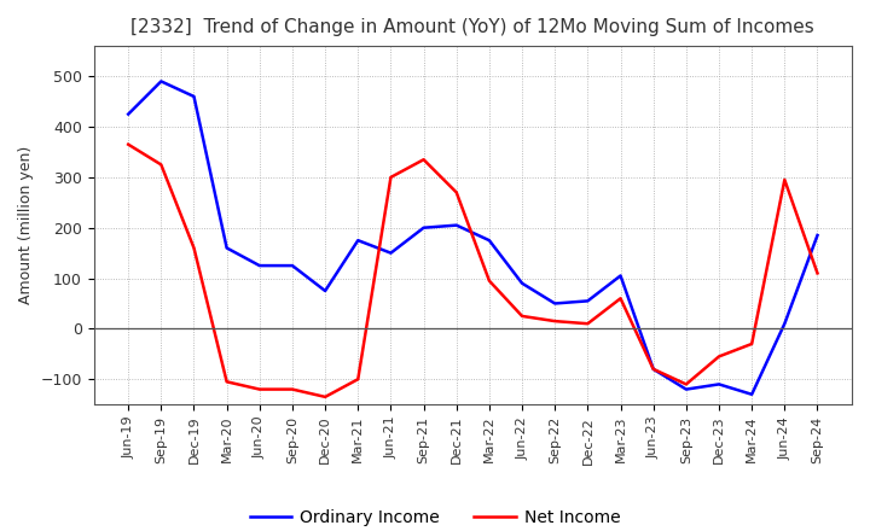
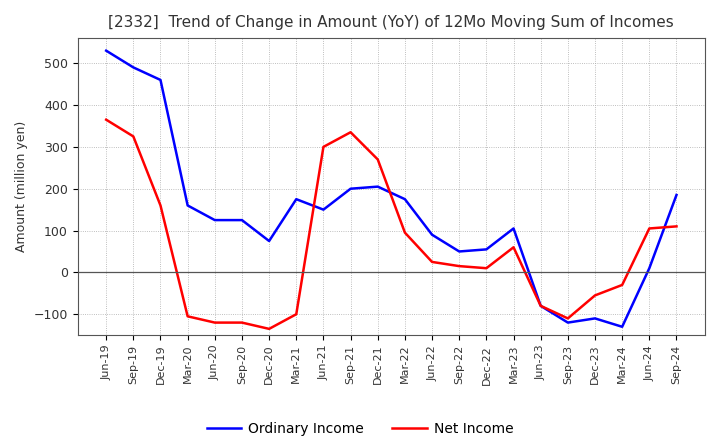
Ordinary Income/Jun-19: 425 -> 530
Net Income/Jun-24: 295 -> 105
